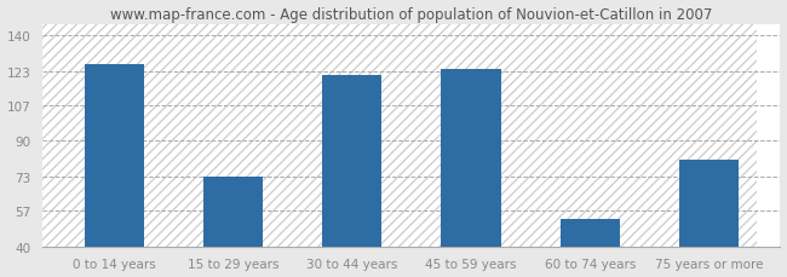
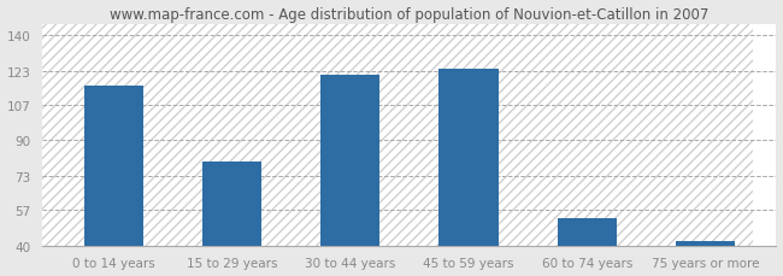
0 to 14 years: 126 -> 116
15 to 29 years: 73 -> 80
75 years or more: 81 -> 42
